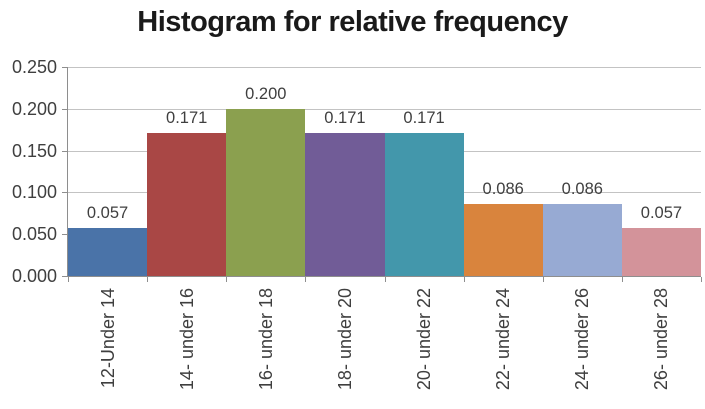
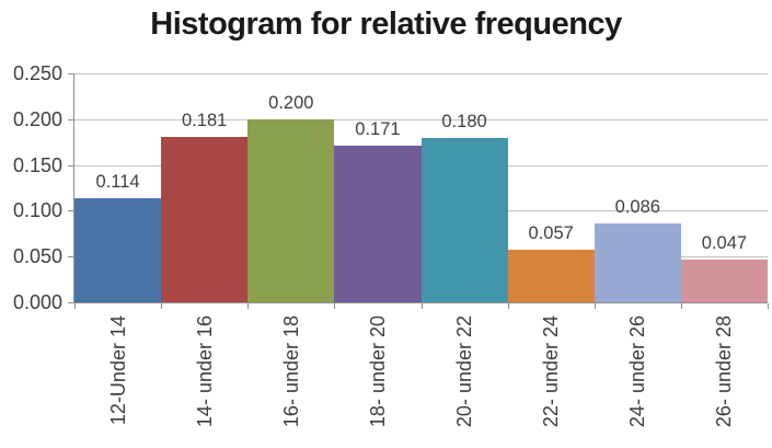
12-Under 14: 0.057 -> 0.114
14- under 16: 0.171 -> 0.181
20- under 22: 0.171 -> 0.180
22- under 24: 0.086 -> 0.057
26- under 28: 0.057 -> 0.047
